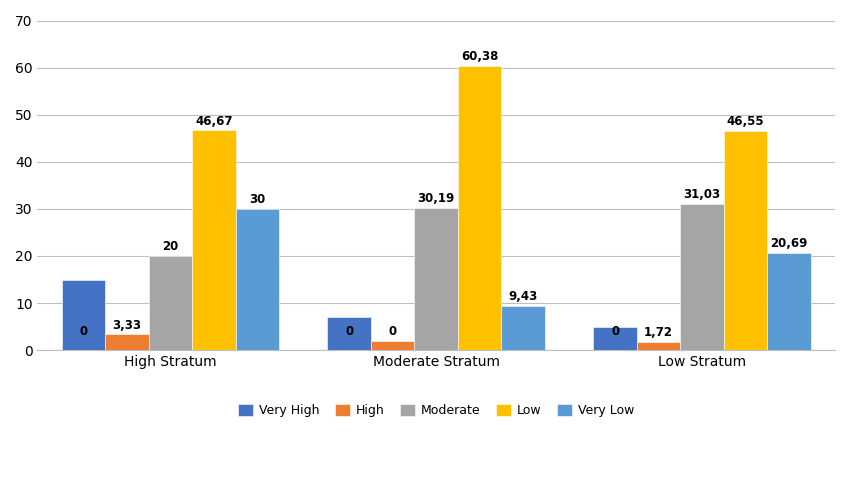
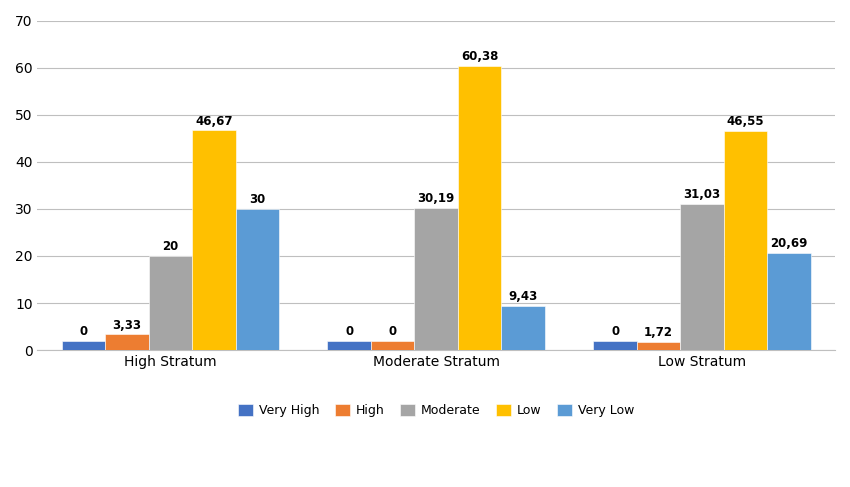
Very High/High Stratum: 15 -> 2
Very High/Moderate Stratum: 7 -> 2
Very High/Low Stratum: 5 -> 2
